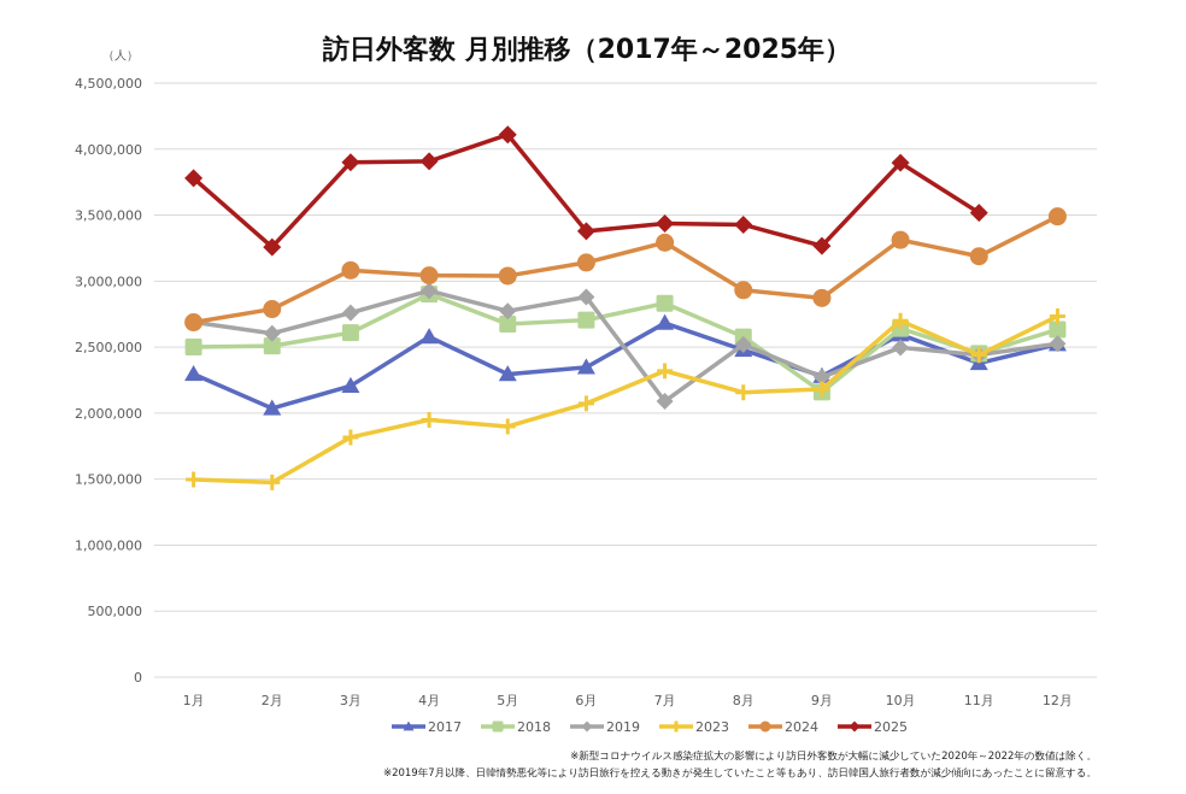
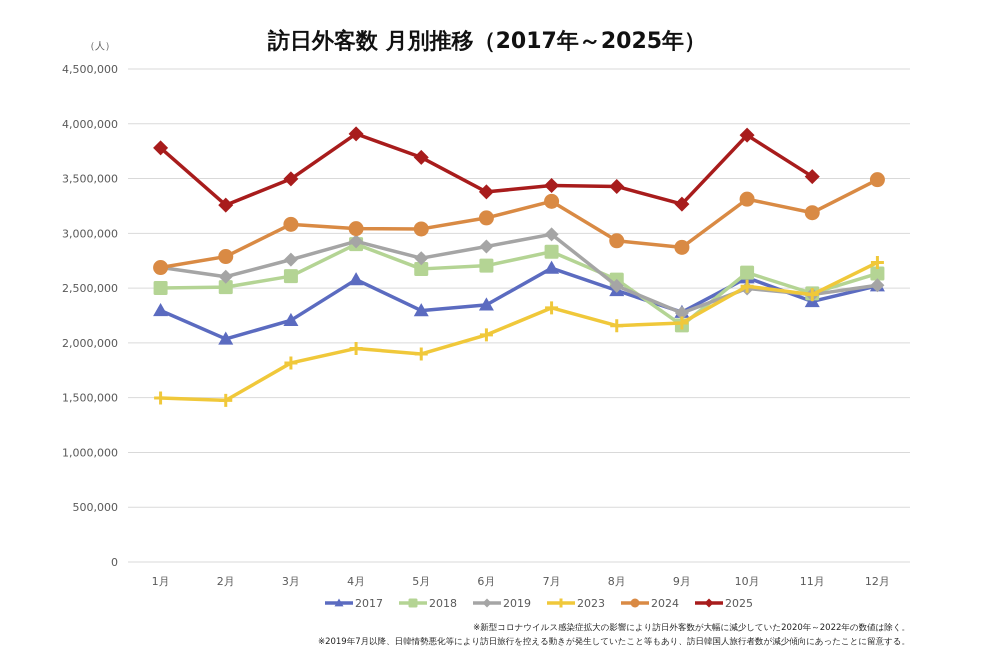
2025/3月: 3900000 -> 3500000
2025/5月: 4110000 -> 3690000
2019/7月: 2090000 -> 2990000
2023/10月: 2700000 -> 2520000
